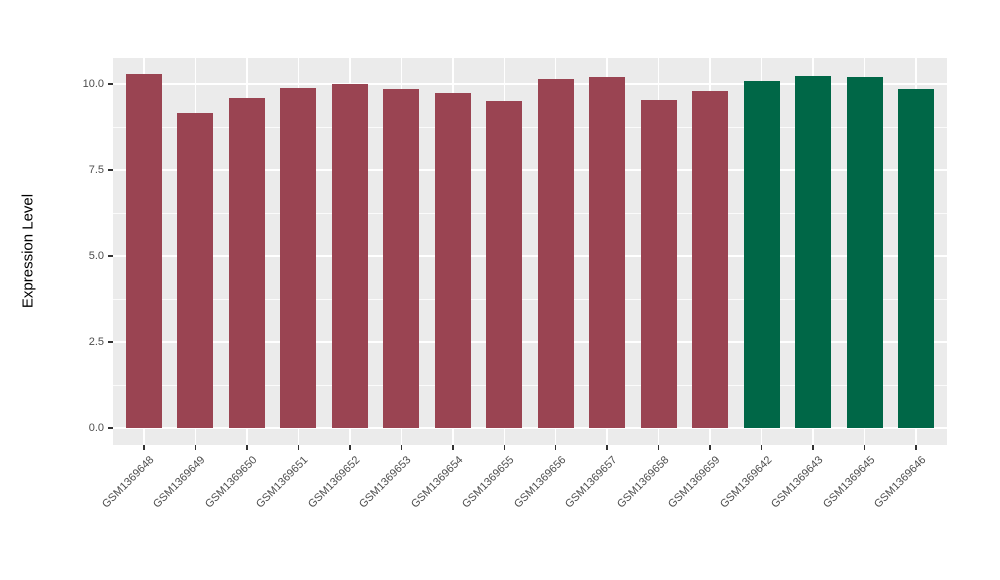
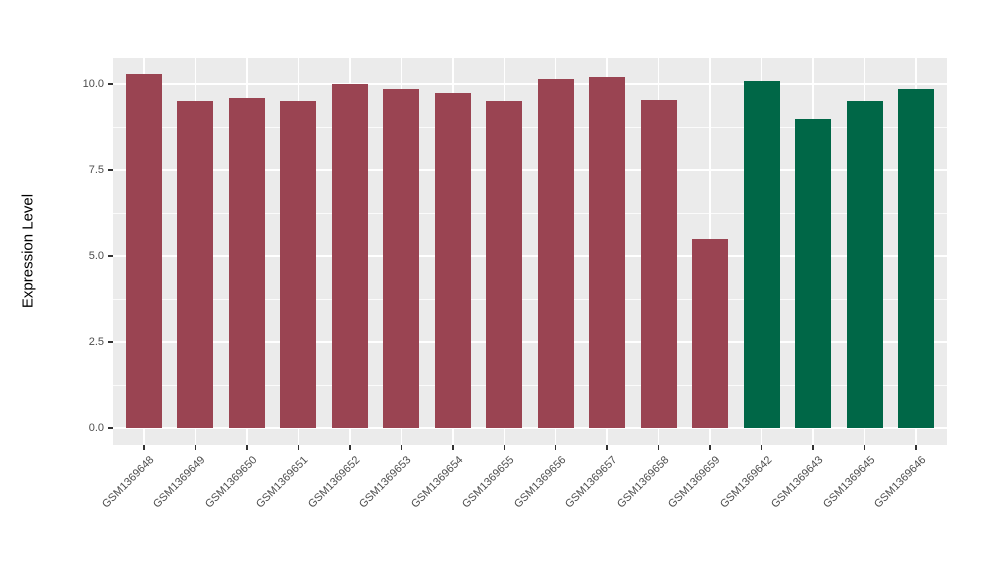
GSM1369649: 9.2 -> 9.5
GSM1369651: 9.9 -> 9.5
GSM1369659: 9.8 -> 5.5
GSM1369643: 10.2 -> 9.0
GSM1369645: 10.2 -> 9.5
